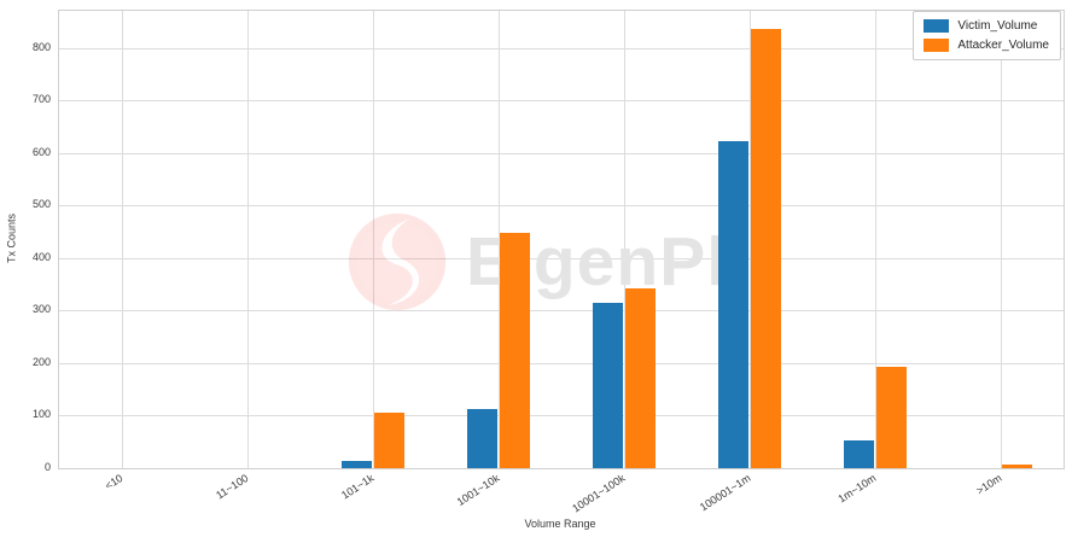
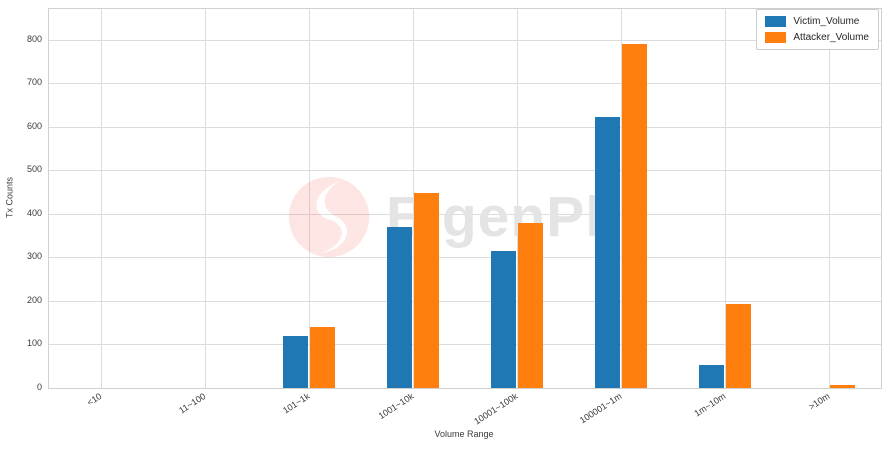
Victim_Volume/101~1k: 20 -> 120
Attacker_Volume/101~1k: 110 -> 140
Victim_Volume/1001~10k: 110 -> 370
Attacker_Volume/10001~100k: 340 -> 380
Attacker_Volume/100001~1m: 840 -> 790
